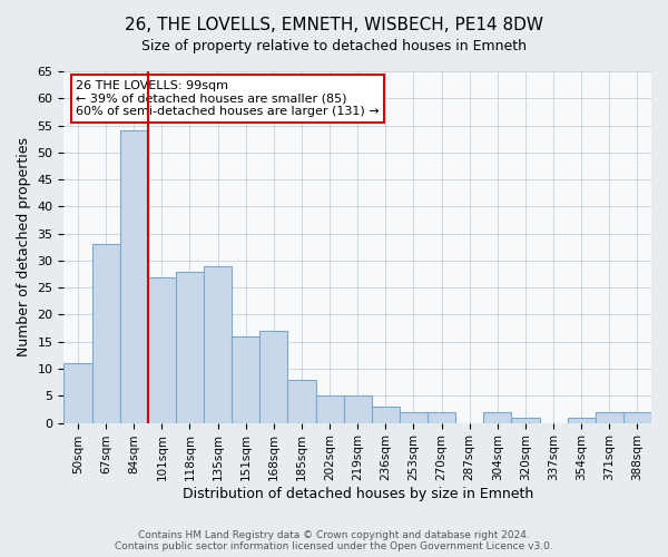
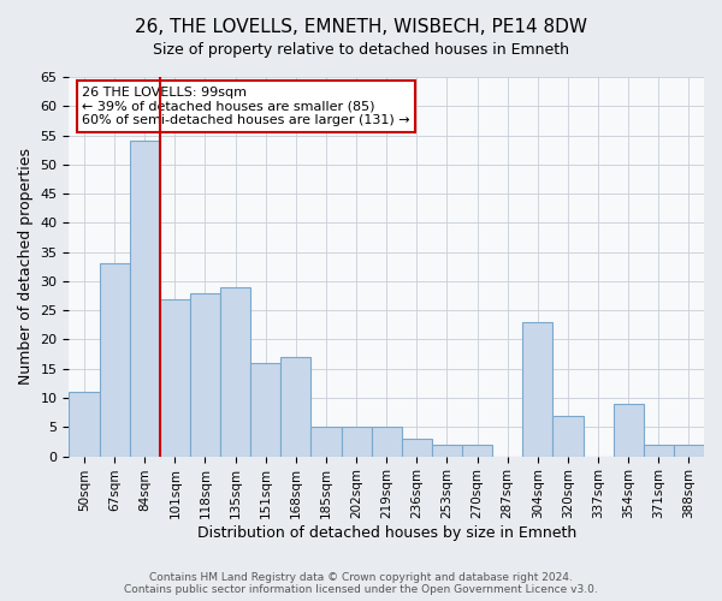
185sqm: 8 -> 5
304sqm: 2 -> 23
320sqm: 1 -> 7
354sqm: 1 -> 9
